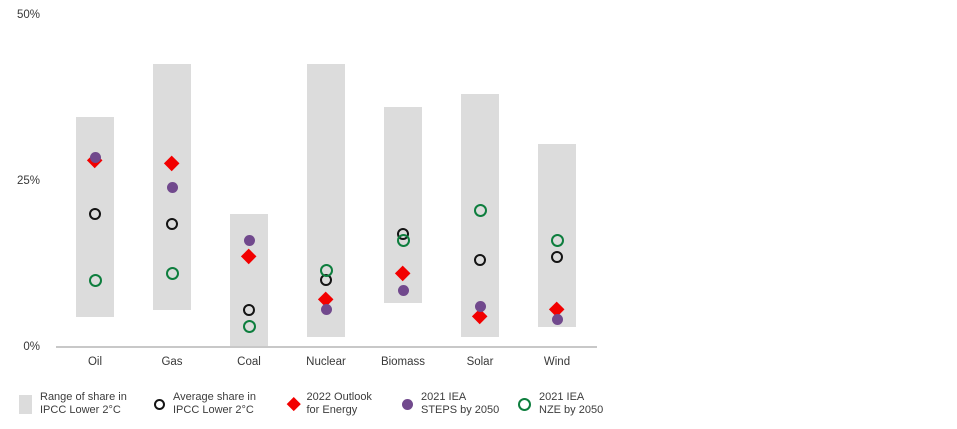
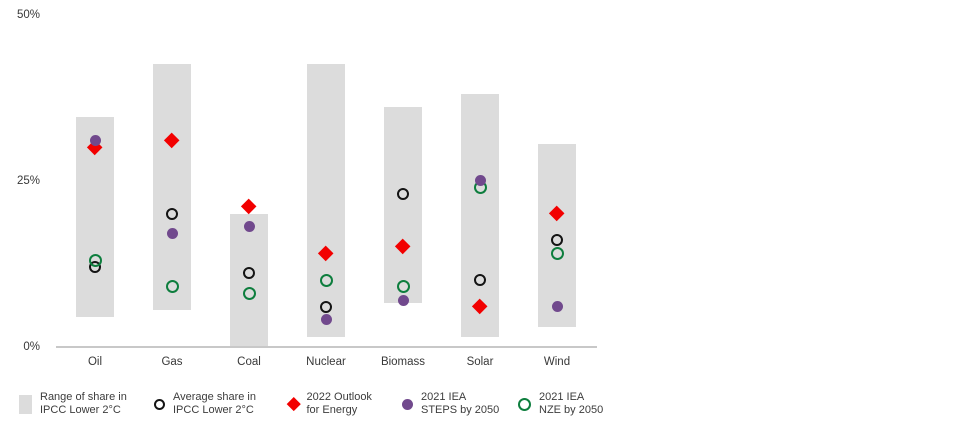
Average share in IPCC Lower 2°C/Oil: 20% -> 12%
2021 IEA NZE by 2050/Oil: 10% -> 13%
2022 Outlook for Energy/Oil: 28% -> 30%
2021 IEA STEPS by 2050/Oil: 28% -> 31%
Average share in IPCC Lower 2°C/Gas: 18% -> 20%
2021 IEA NZE by 2050/Gas: 11% -> 9%
2022 Outlook for Energy/Gas: 28% -> 31%
2021 IEA STEPS by 2050/Gas: 24% -> 17%
Average share in IPCC Lower 2°C/Coal: 6% -> 11%
2021 IEA NZE by 2050/Coal: 3% -> 8%
2022 Outlook for Energy/Coal: 14% -> 21%
2021 IEA STEPS by 2050/Coal: 16% -> 18%
Average share in IPCC Lower 2°C/Nuclear: 10% -> 6%
2021 IEA NZE by 2050/Nuclear: 12% -> 10%
2022 Outlook for Energy/Nuclear: 7% -> 14%
2021 IEA STEPS by 2050/Nuclear: 6% -> 4%
Average share in IPCC Lower 2°C/Biomass: 17% -> 23%
2021 IEA NZE by 2050/Biomass: 16% -> 9%
2022 Outlook for Energy/Biomass: 11% -> 15%
2021 IEA STEPS by 2050/Biomass: 8% -> 7%
Average share in IPCC Lower 2°C/Solar: 13% -> 10%
2021 IEA NZE by 2050/Solar: 20% -> 24%
2022 Outlook for Energy/Solar: 4% -> 6%
2021 IEA STEPS by 2050/Solar: 6% -> 25%
Average share in IPCC Lower 2°C/Wind: 14% -> 16%
2021 IEA NZE by 2050/Wind: 16% -> 14%
2022 Outlook for Energy/Wind: 6% -> 20%
2021 IEA STEPS by 2050/Wind: 4% -> 6%
